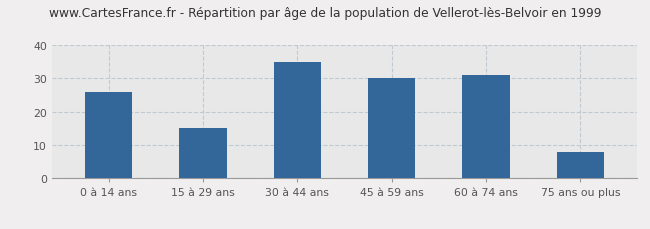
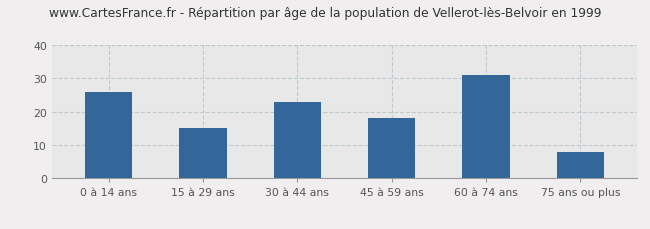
30 à 44 ans: 35 -> 23
45 à 59 ans: 30 -> 18
